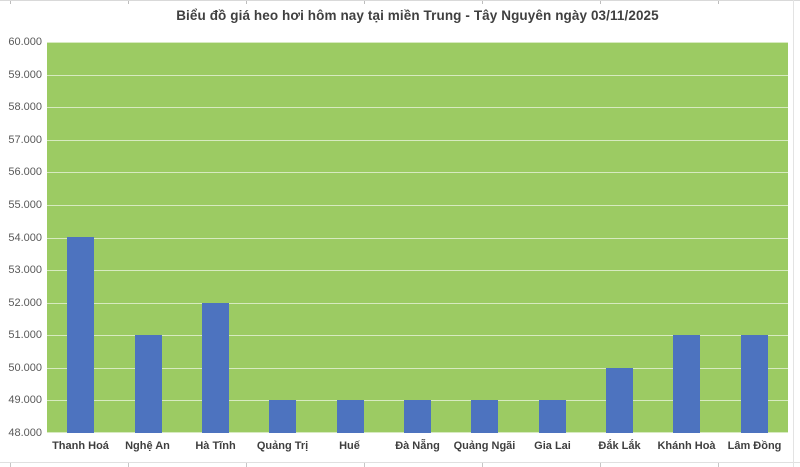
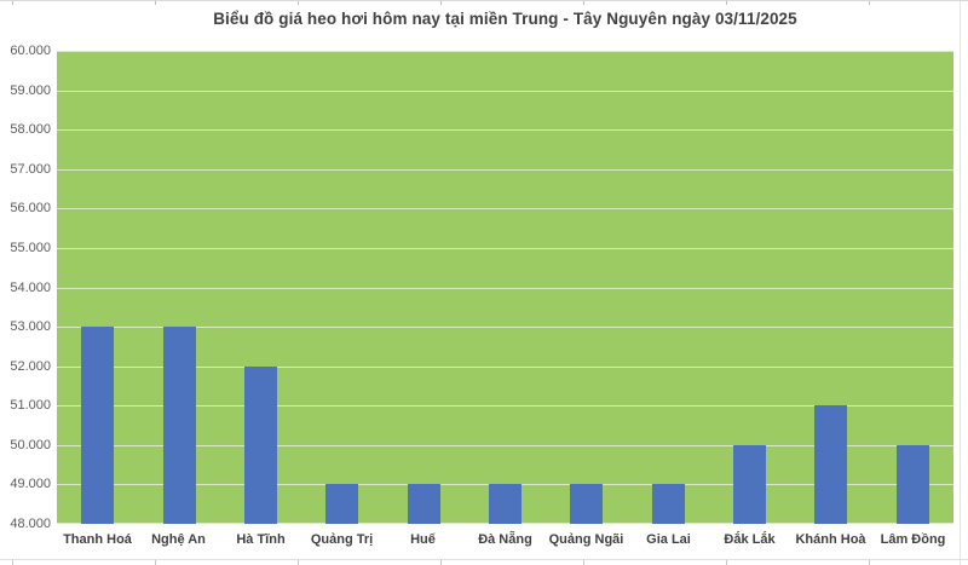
Thanh Hoá: 54000 -> 53000
Nghệ An: 51000 -> 53000
Lâm Đồng: 51000 -> 50000
